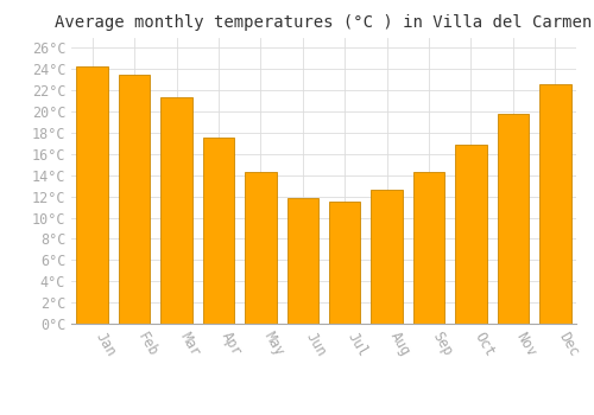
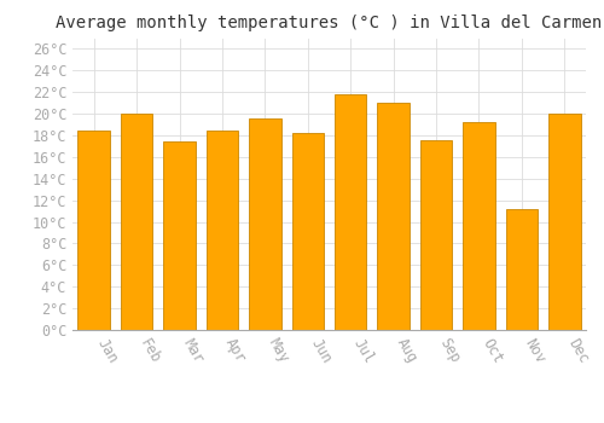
Jan: 24.3°C -> 18.4°C
Feb: 23.5°C -> 20.0°C
Mar: 21.4°C -> 17.4°C
Apr: 17.5°C -> 18.4°C
May: 14.3°C -> 19.6°C
Jun: 11.9°C -> 18.2°C
Jul: 11.5°C -> 21.8°C
Aug: 12.6°C -> 21.0°C
Sep: 14.3°C -> 17.6°C
Oct: 16.9°C -> 19.2°C
Nov: 19.8°C -> 11.2°C
Dec: 22.6°C -> 20.0°C
